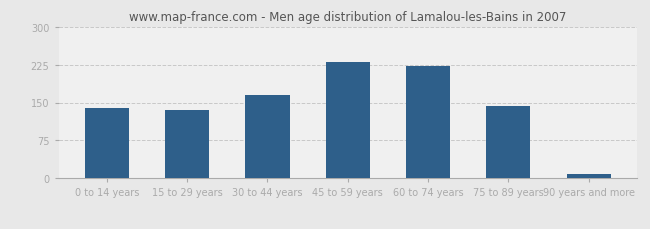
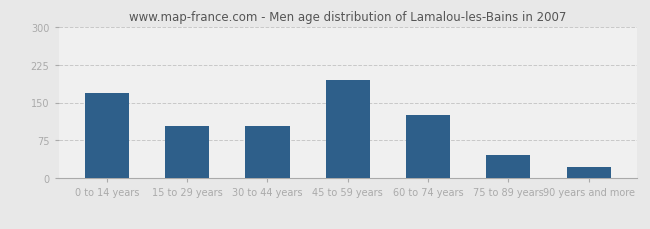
0 to 14 years: 140 -> 168
15 to 29 years: 135 -> 104
30 to 44 years: 165 -> 104
45 to 59 years: 230 -> 194
60 to 74 years: 222 -> 126
75 to 89 years: 143 -> 46
90 years and more: 8 -> 22
